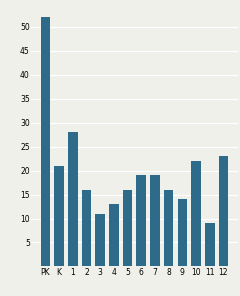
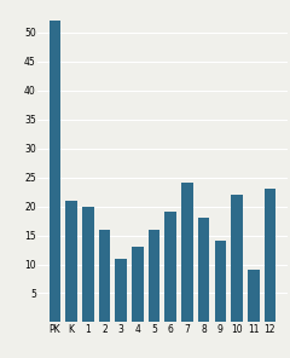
1: 28 -> 20
7: 19 -> 24
8: 16 -> 18
